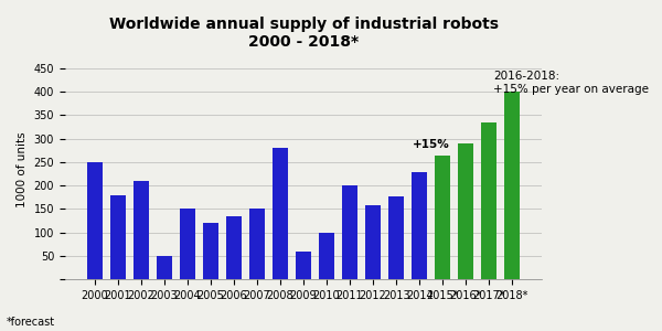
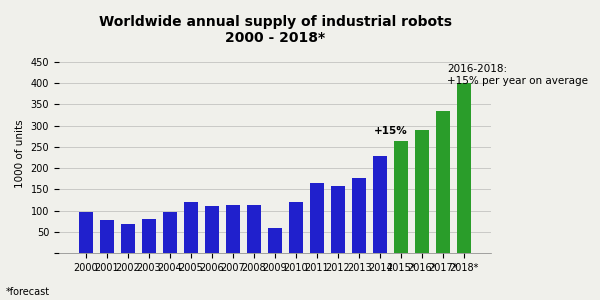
2000: 250 -> 98
2001: 180 -> 78
2002: 210 -> 69
2003: 50 -> 81
2004: 150 -> 97
2006: 135 -> 112
2007: 150 -> 114
2008: 280 -> 113
2010: 100 -> 120
2011: 200 -> 166
